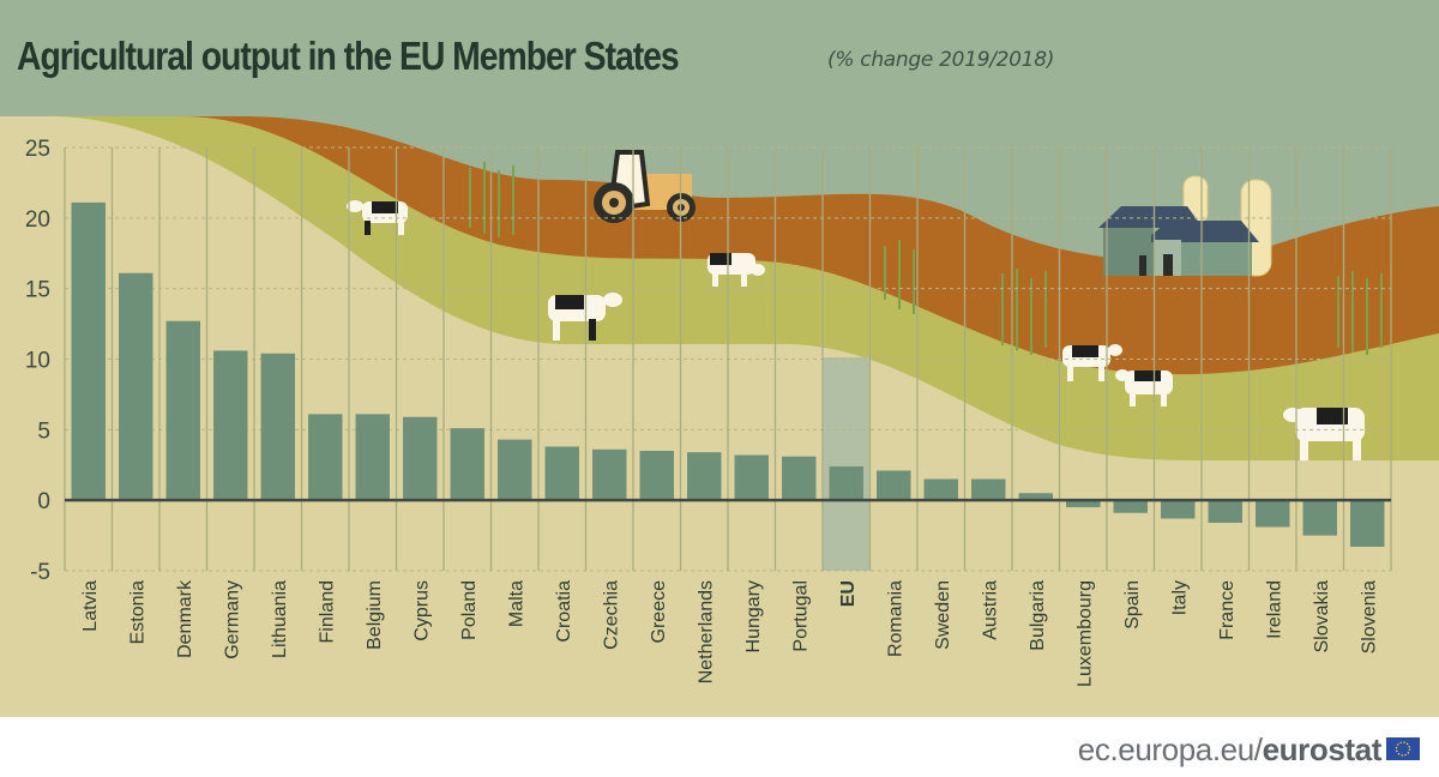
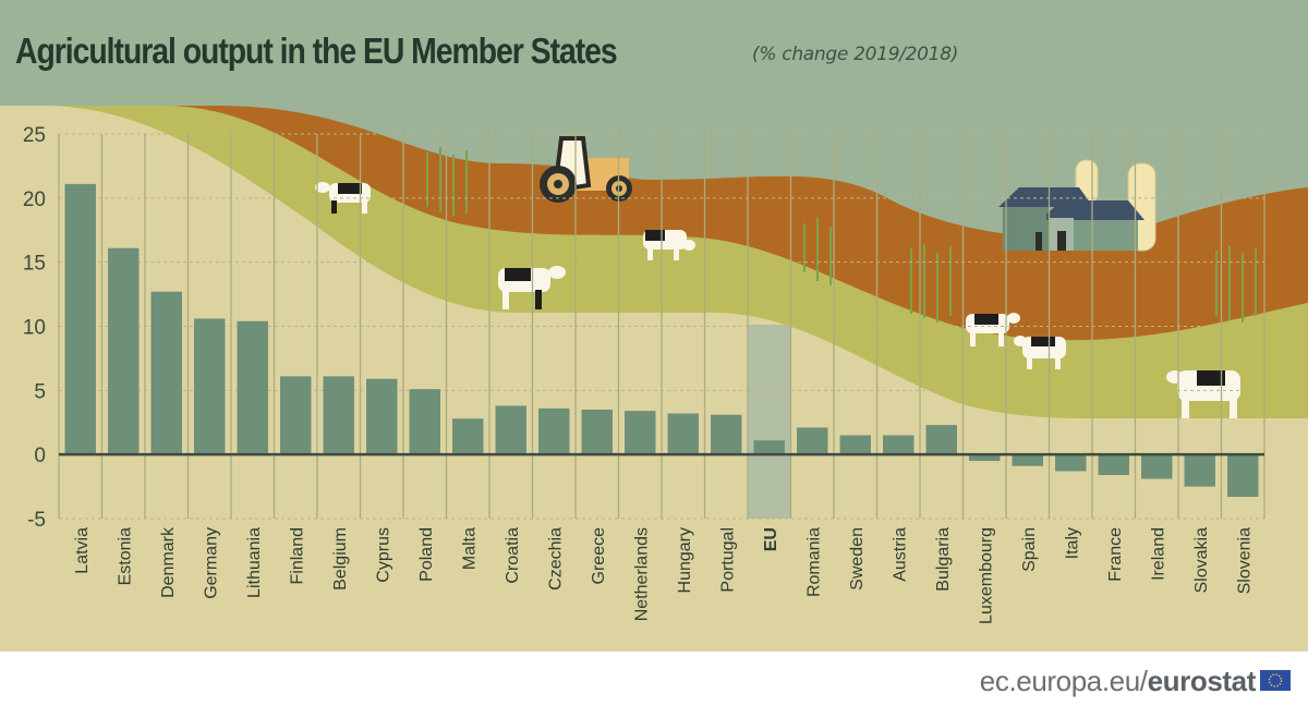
Malta: 4.3 -> 2.8
EU: 2.4 -> 1.1
Bulgaria: 0.5 -> 2.3
